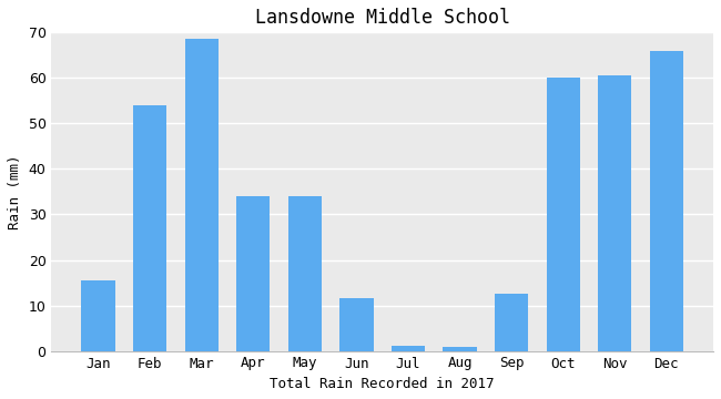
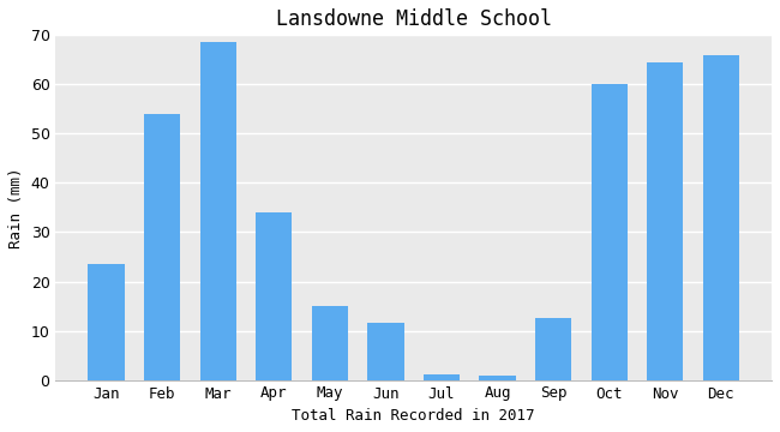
Jan: 15.5 -> 23.5
May: 34.0 -> 15.0
Nov: 60.5 -> 64.5
